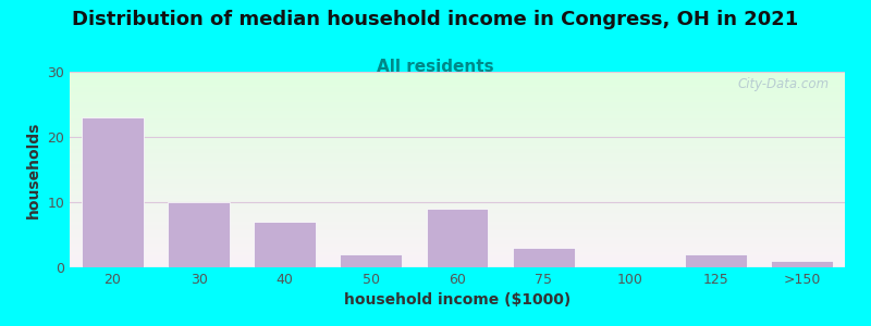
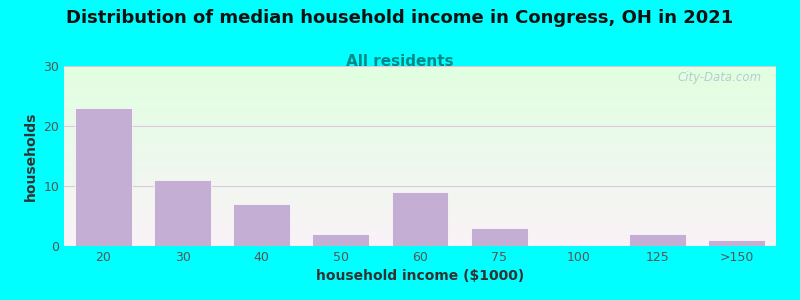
30: 10 -> 11
